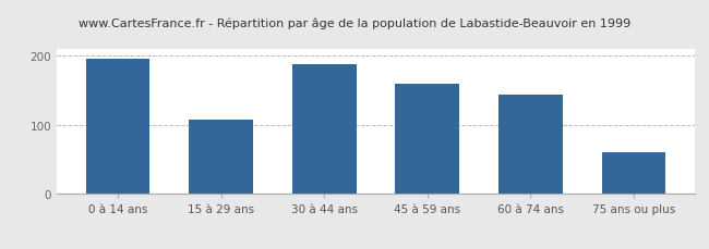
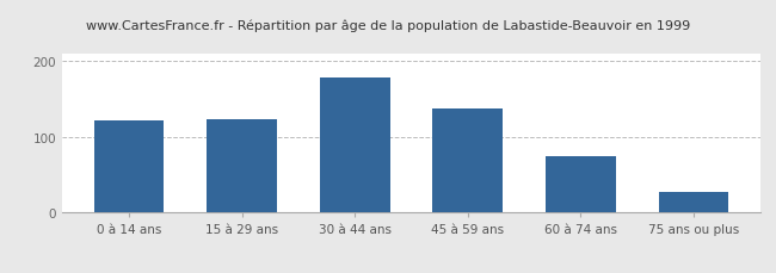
0 à 14 ans: 196 -> 122
15 à 29 ans: 108 -> 124
30 à 44 ans: 188 -> 178
45 à 59 ans: 160 -> 137
60 à 74 ans: 144 -> 74
75 ans ou plus: 60 -> 28
